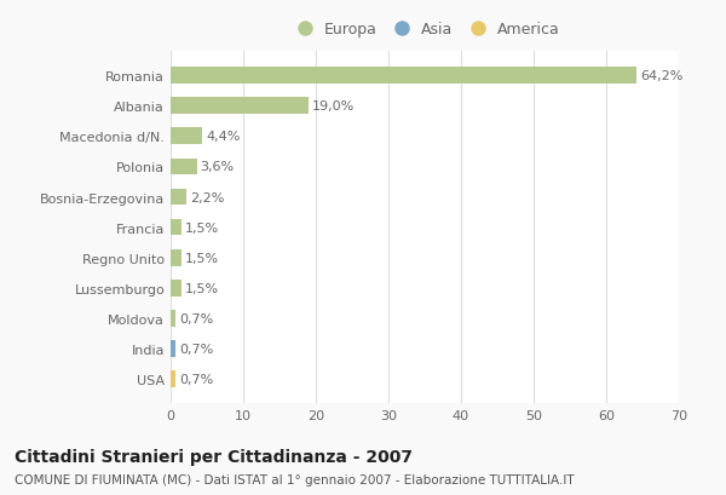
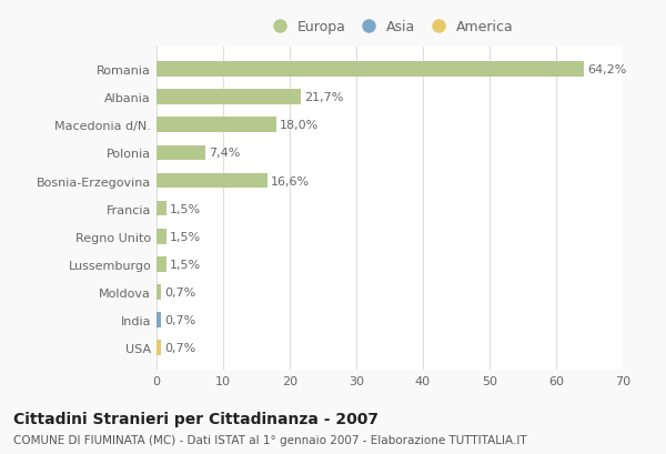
Albania: 19,0% -> 21,7%
Macedonia d/N.: 4,4% -> 18,0%
Polonia: 3,6% -> 7,4%
Bosnia-Erzegovina: 2,2% -> 16,6%
